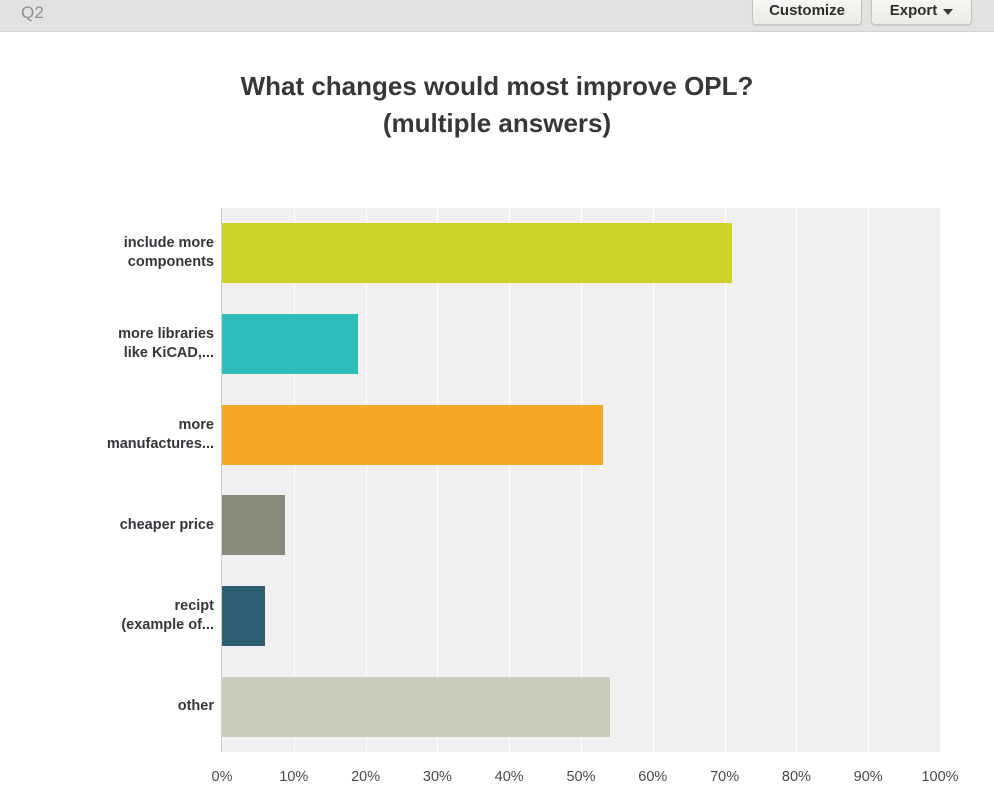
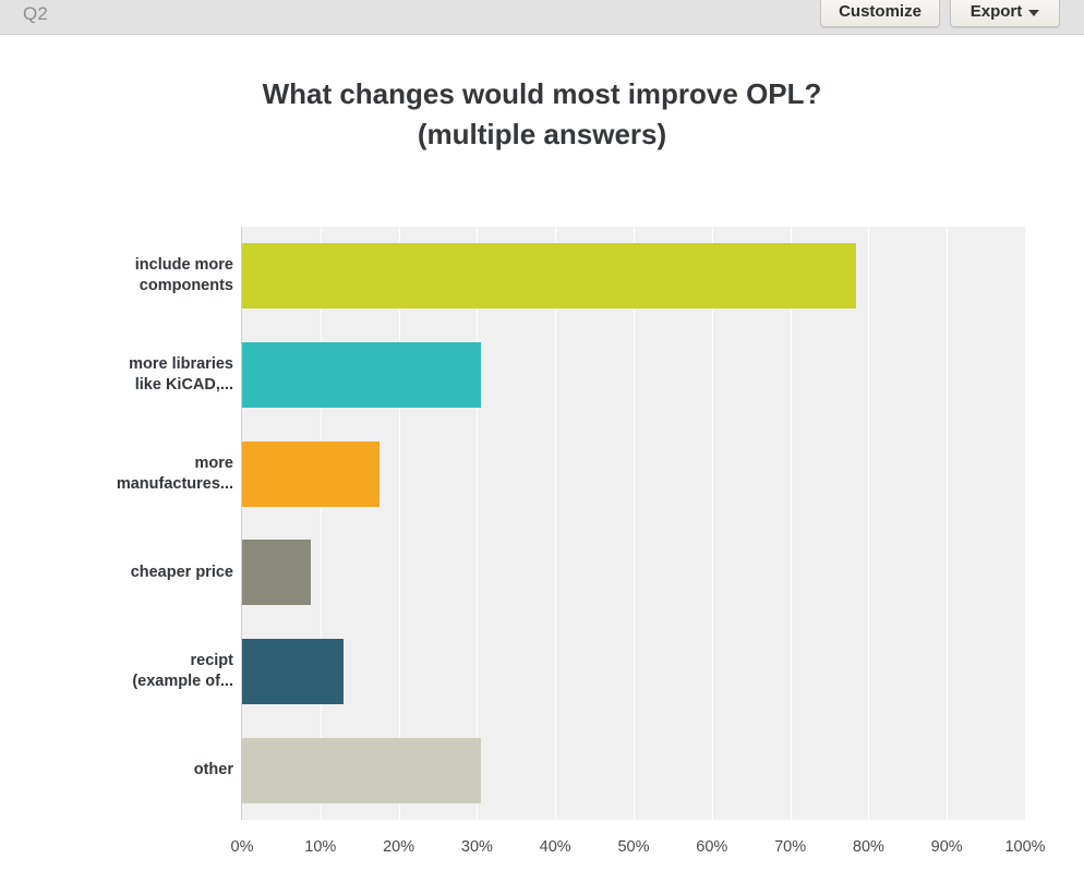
include more components: 71% -> 78%
more libraries like KiCAD,...: 19% -> 30%
more manufactures...: 53% -> 18%
recipt (example of...: 6% -> 13%
other: 54% -> 30%
